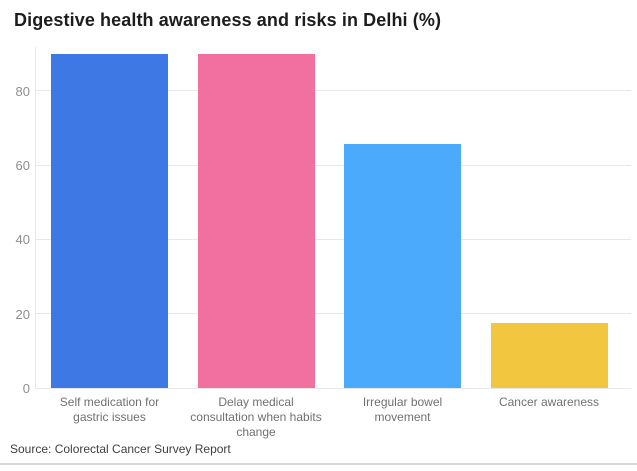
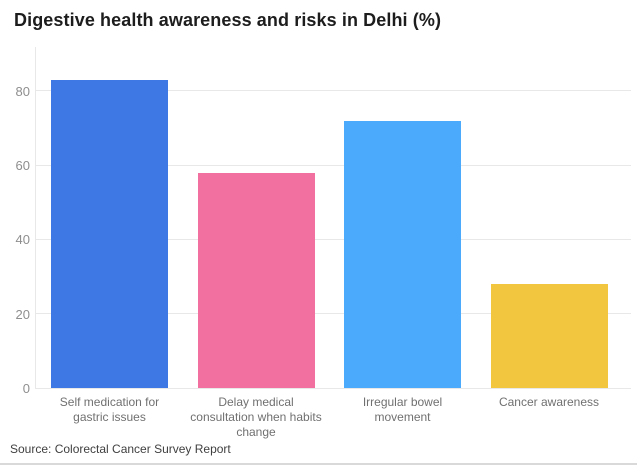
Self medication for gastric issues: 90 -> 83
Delay medical consultation when habits change: 90 -> 58
Irregular bowel movement: 66 -> 72
Cancer awareness: 18 -> 28
